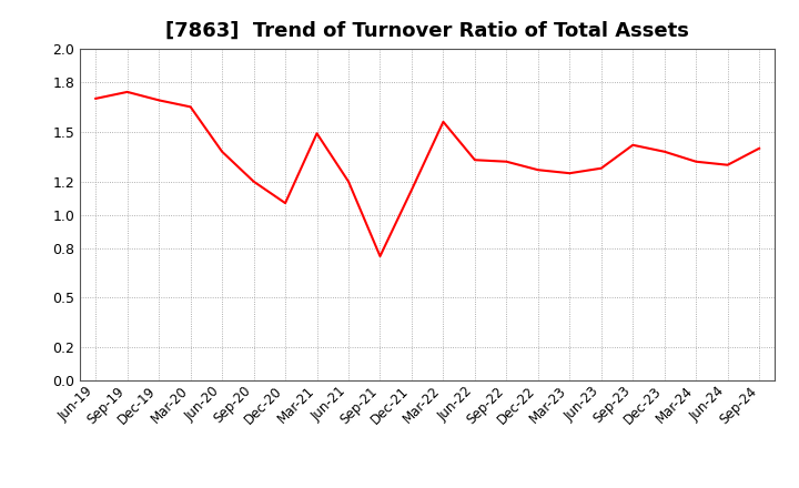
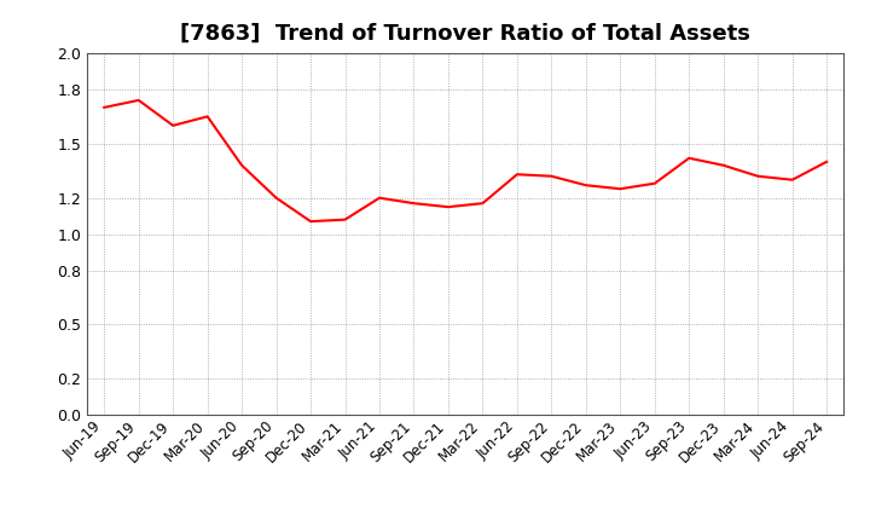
Dec-19: 1.69 -> 1.60
Mar-21: 1.49 -> 1.08
Sep-21: 0.75 -> 1.17
Mar-22: 1.56 -> 1.17
